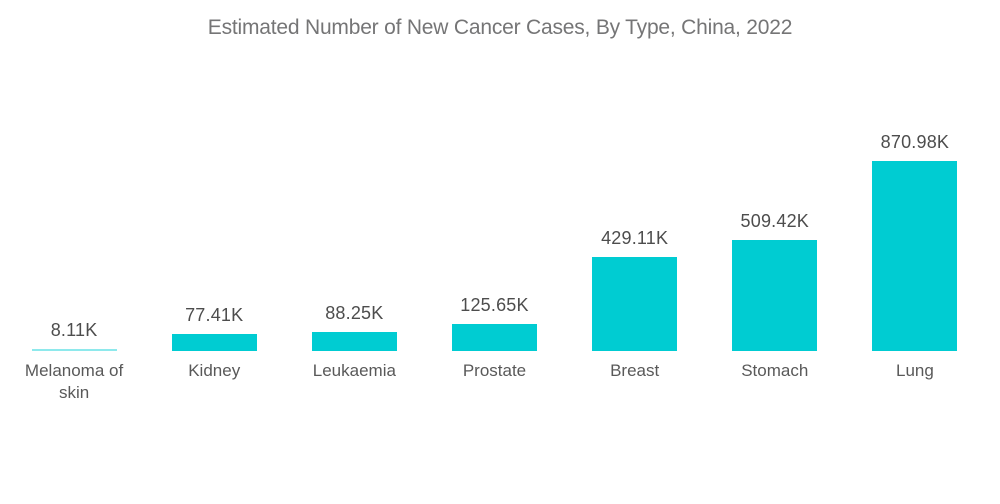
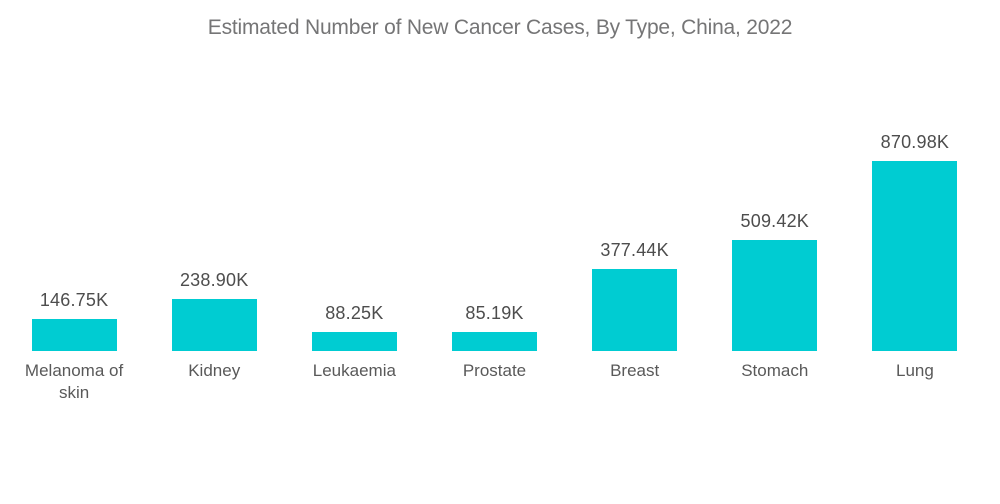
Melanoma of skin: 8.11K -> 146.75K
Kidney: 77.41K -> 238.90K
Prostate: 125.65K -> 85.19K
Breast: 429.11K -> 377.44K
